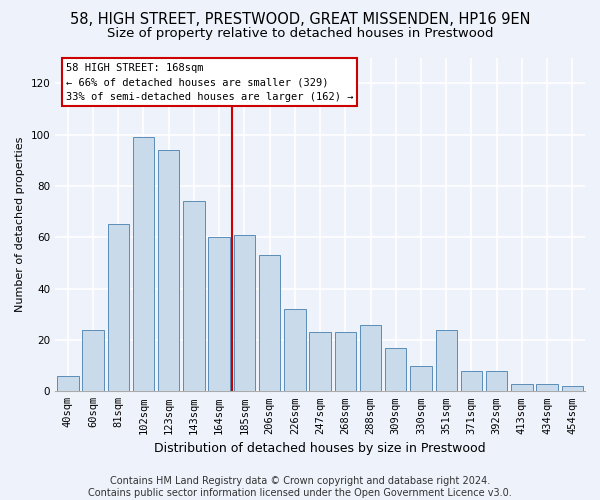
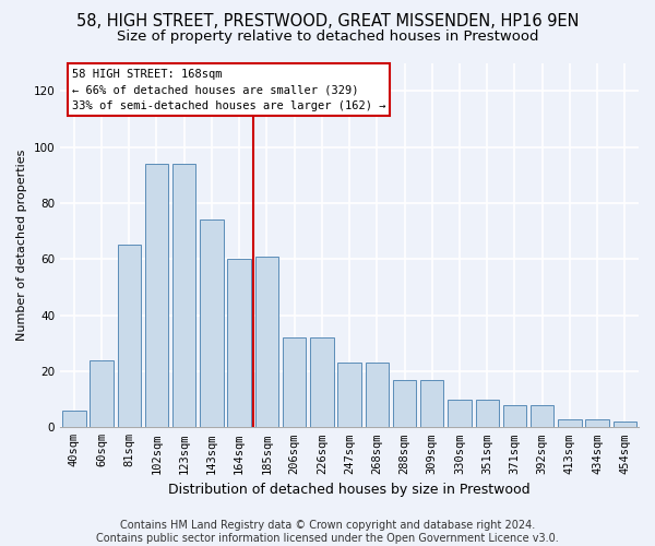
102sqm: 99 -> 94
206sqm: 53 -> 32
288sqm: 26 -> 17
351sqm: 24 -> 10
